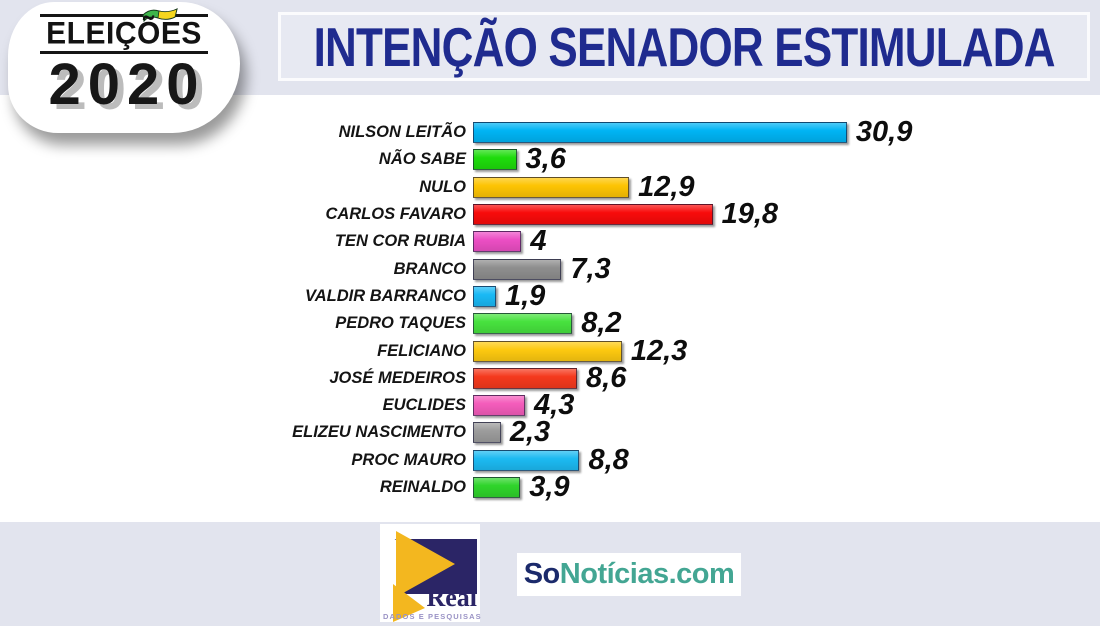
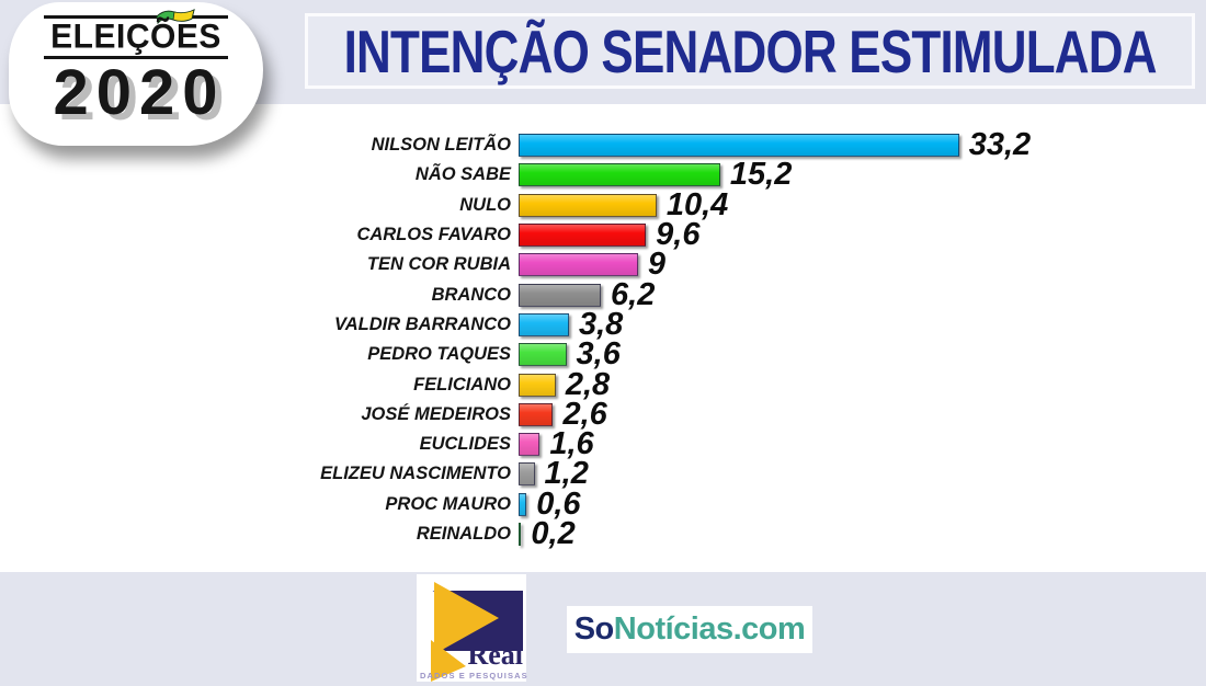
NILSON LEITÃO: 30,9 -> 33,2
NÃO SABE: 3,6 -> 15,2
NULO: 12,9 -> 10,4
CARLOS FAVARO: 19,8 -> 9,6
TEN COR RUBIA: 4 -> 9
BRANCO: 7,3 -> 6,2
VALDIR BARRANCO: 1,9 -> 3,8
PEDRO TAQUES: 8,2 -> 3,6
FELICIANO: 12,3 -> 2,8
JOSÉ MEDEIROS: 8,6 -> 2,6
EUCLIDES: 4,3 -> 1,6
ELIZEU NASCIMENTO: 2,3 -> 1,2
PROC MAURO: 8,8 -> 0,6
REINALDO: 3,9 -> 0,2
